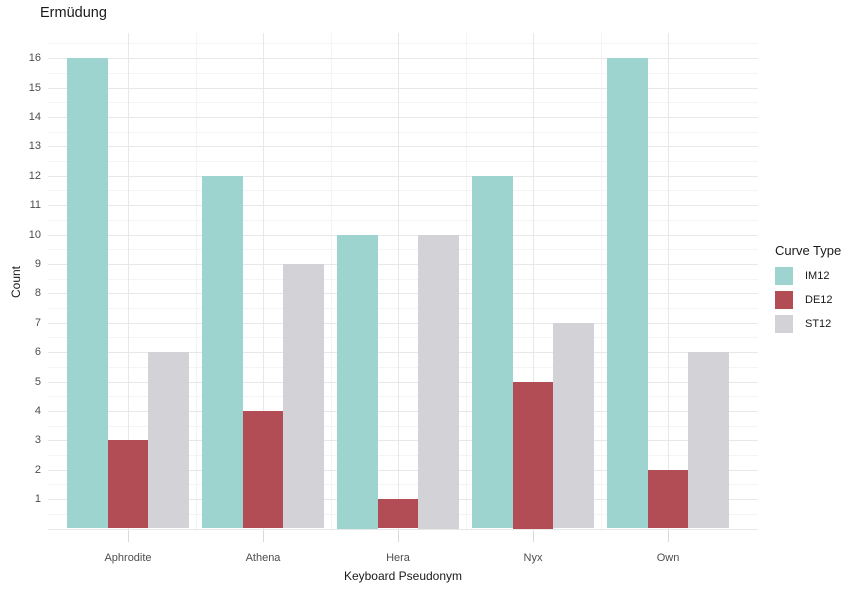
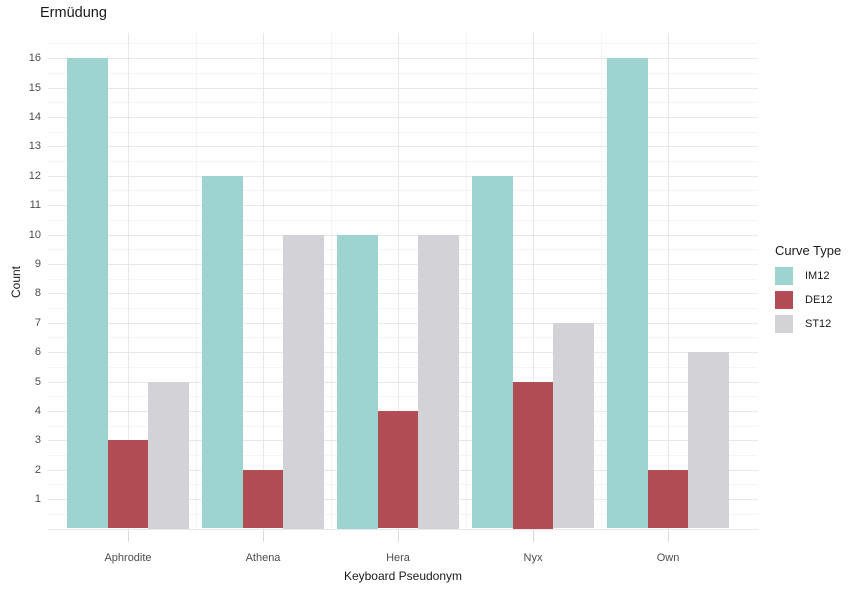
ST12/Aphrodite: 6 -> 5
DE12/Athena: 4 -> 2
ST12/Athena: 9 -> 10
DE12/Hera: 1 -> 4
